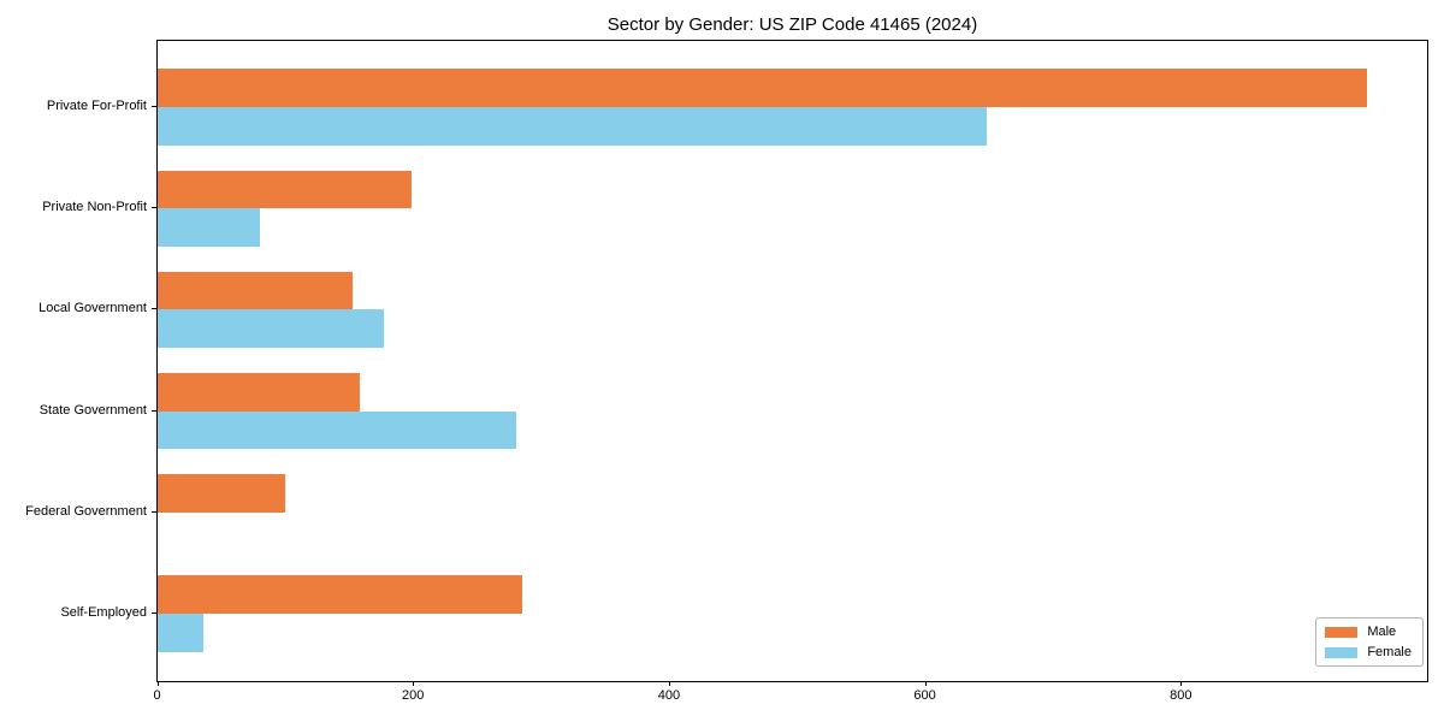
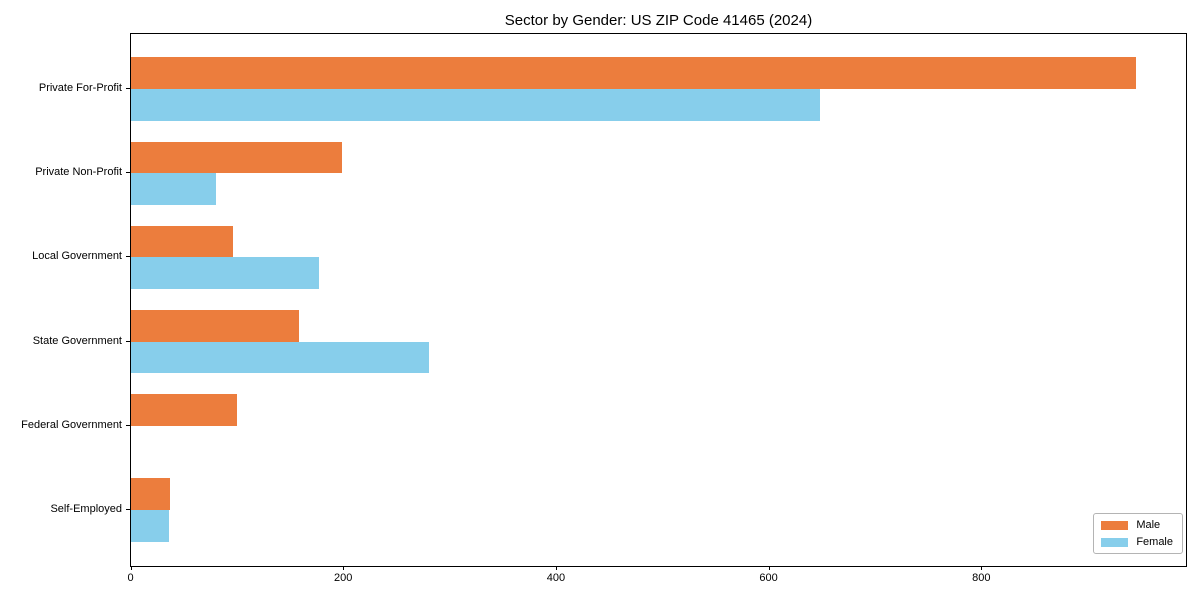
Male/Local Government: 152 -> 96
Male/Self-Employed: 285 -> 37
